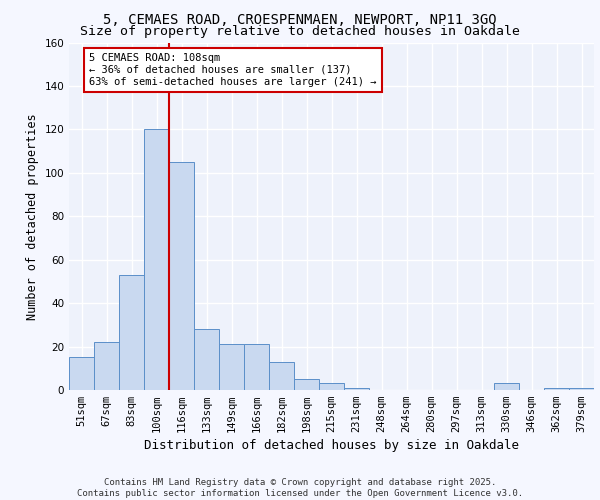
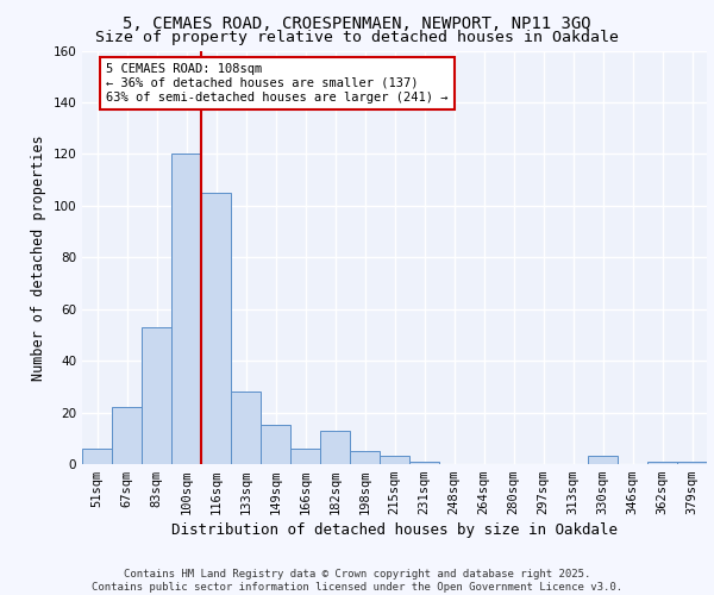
51sqm: 15 -> 6
149sqm: 21 -> 15
166sqm: 21 -> 6
